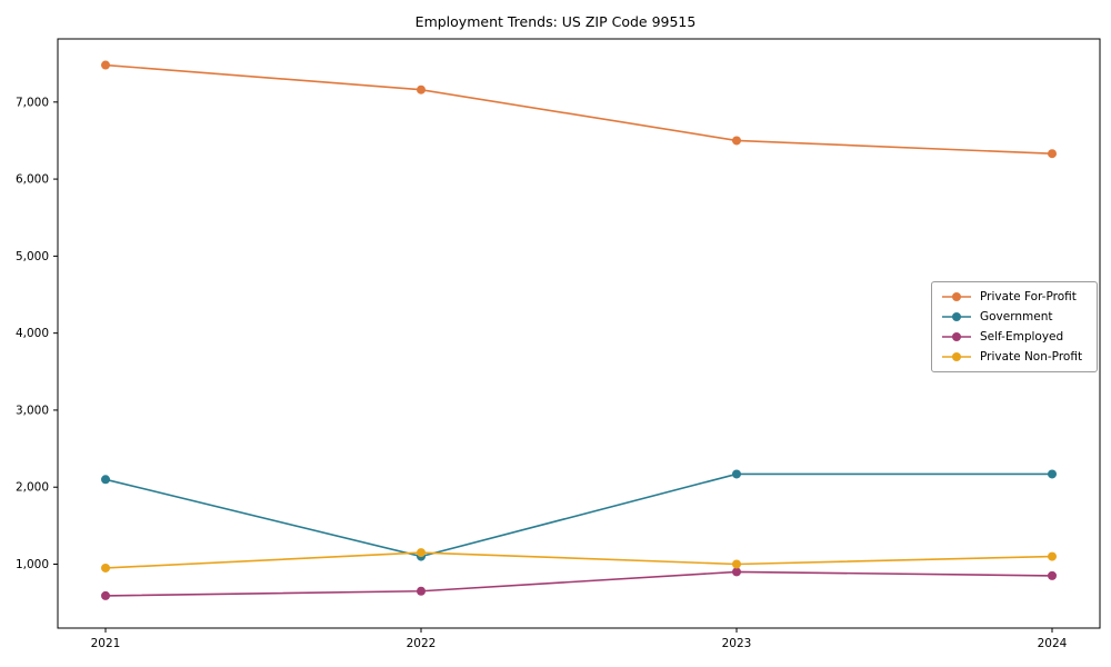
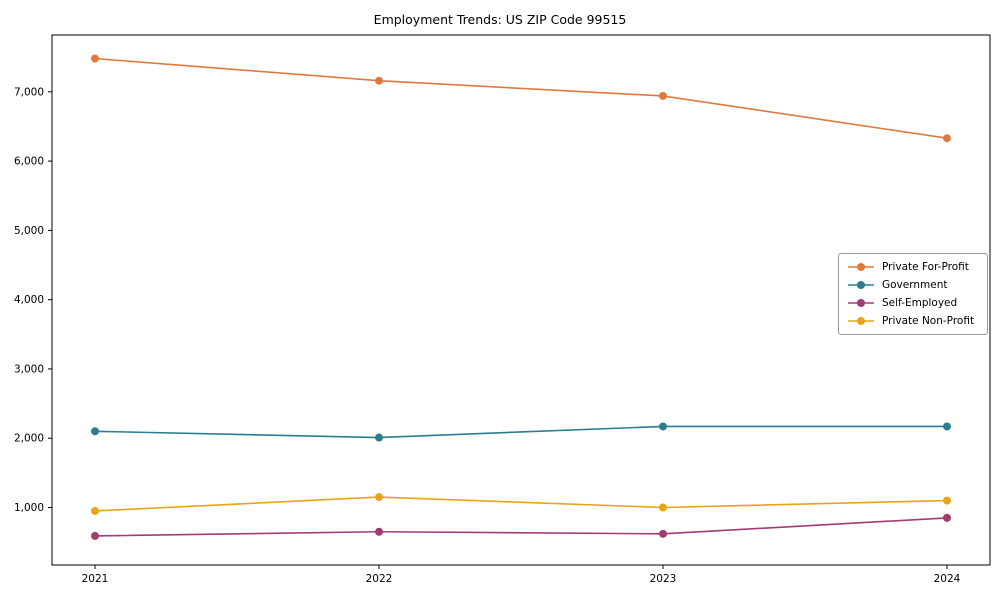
Government/2022: 1100 -> 2000
Private For-Profit/2023: 6500 -> 6900
Self-Employed/2023: 900 -> 600
